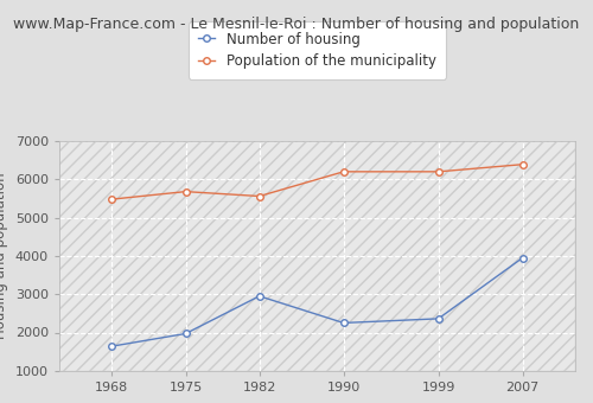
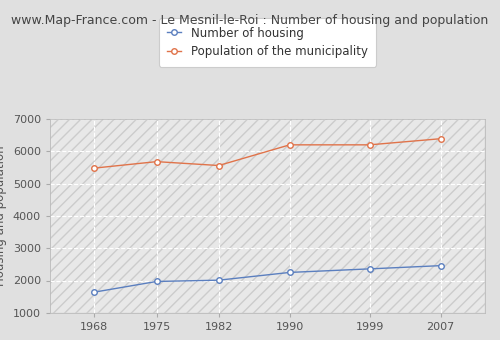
Number of housing/1982: 2950 -> 2010
Number of housing/2007: 3950 -> 2460
